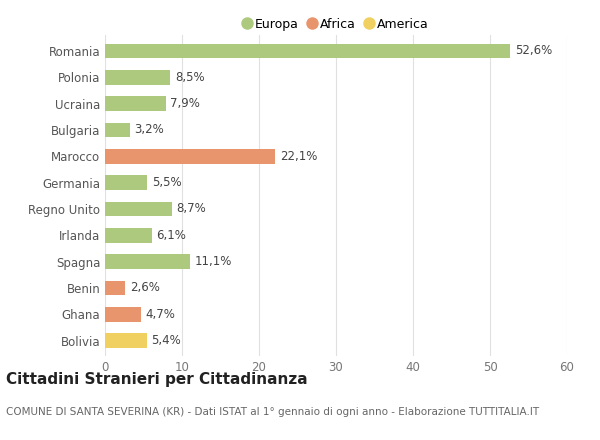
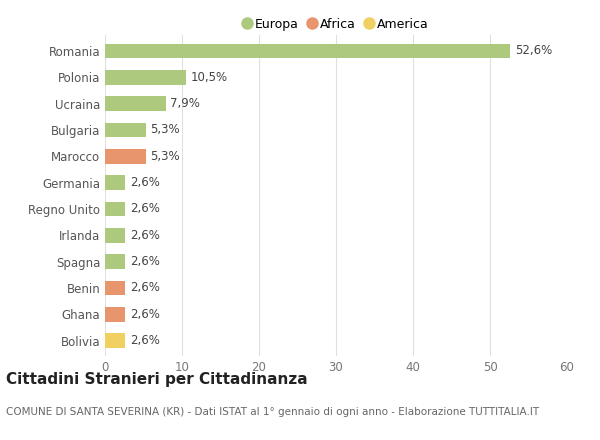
Polonia: 8,5% -> 10,5%
Bulgaria: 3,2% -> 5,3%
Marocco: 22,1% -> 5,3%
Germania: 5,5% -> 2,6%
Regno Unito: 8,7% -> 2,6%
Irlanda: 6,1% -> 2,6%
Spagna: 11,1% -> 2,6%
Ghana: 4,7% -> 2,6%
Bolivia: 5,4% -> 2,6%
